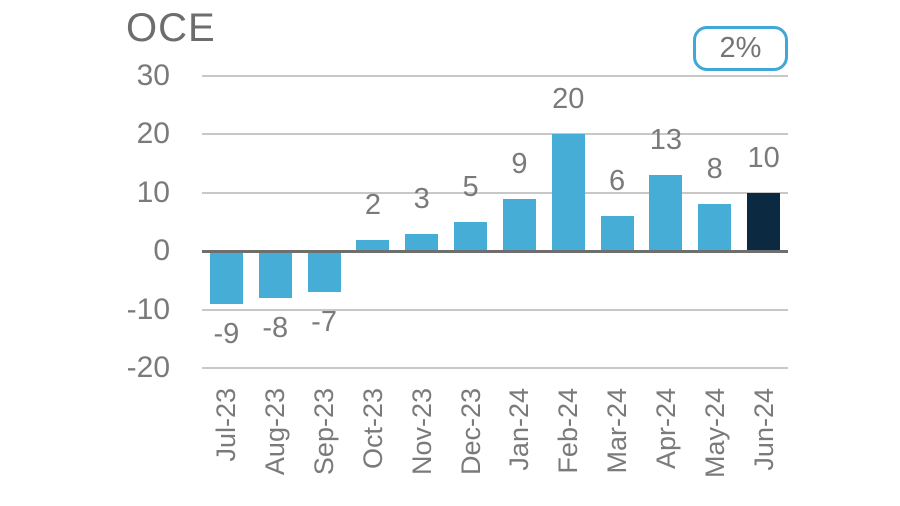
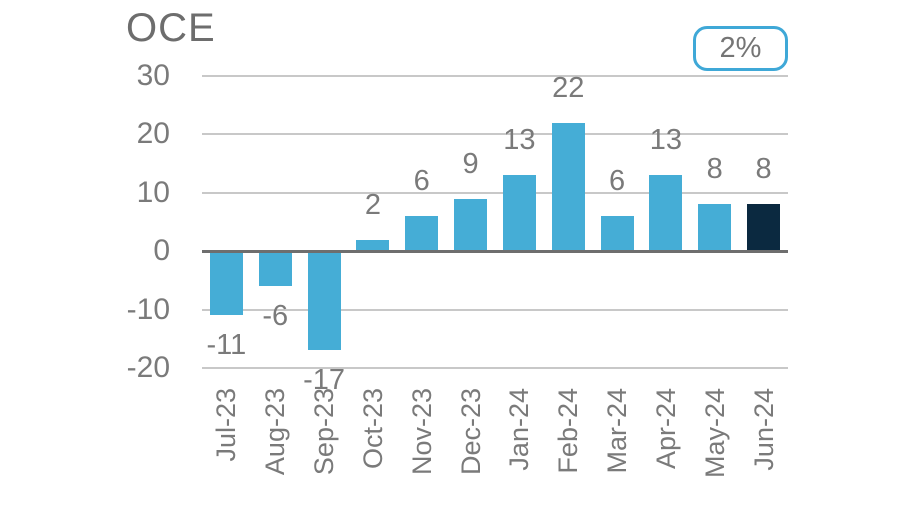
Jul-23: -9 -> -11
Aug-23: -8 -> -6
Sep-23: -7 -> -17
Nov-23: 3 -> 6
Dec-23: 5 -> 9
Jan-24: 9 -> 13
Feb-24: 20 -> 22
Jun-24: 10 -> 8
